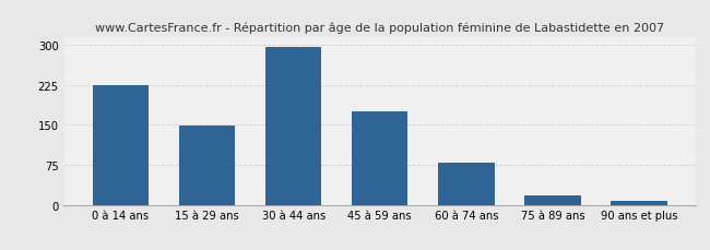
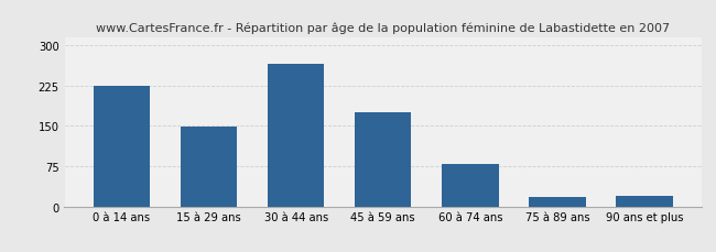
30 à 44 ans: 296 -> 265
90 ans et plus: 8 -> 20
